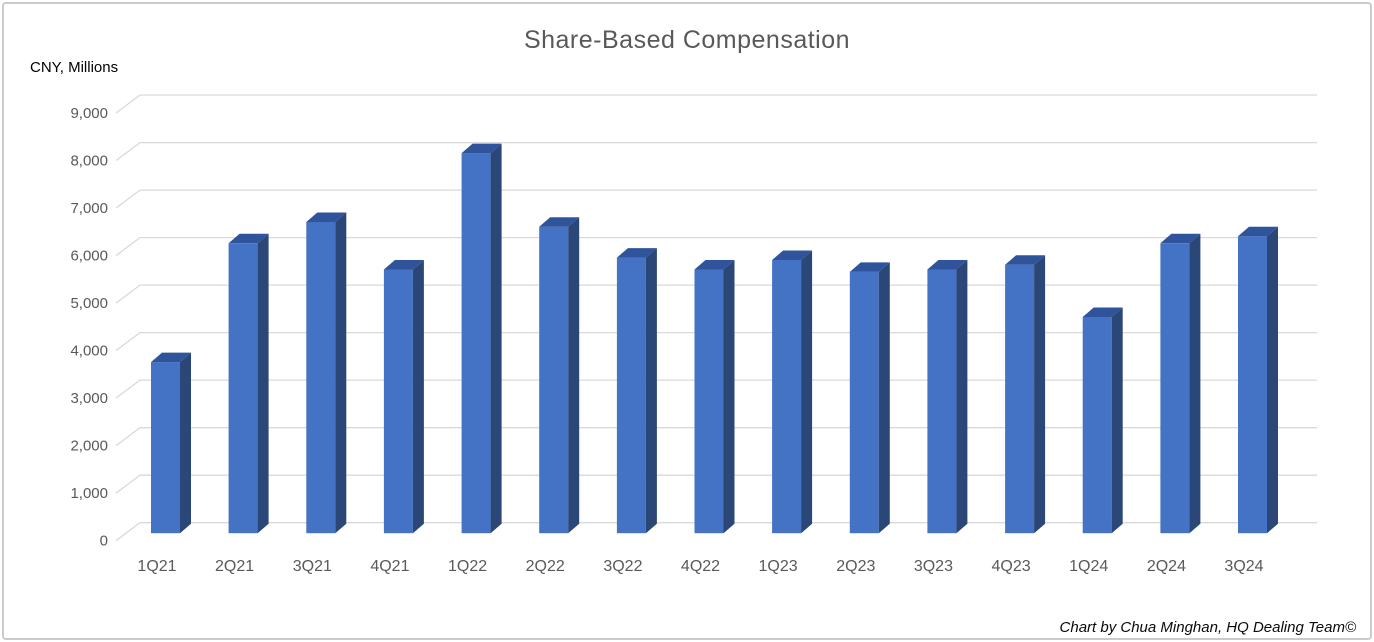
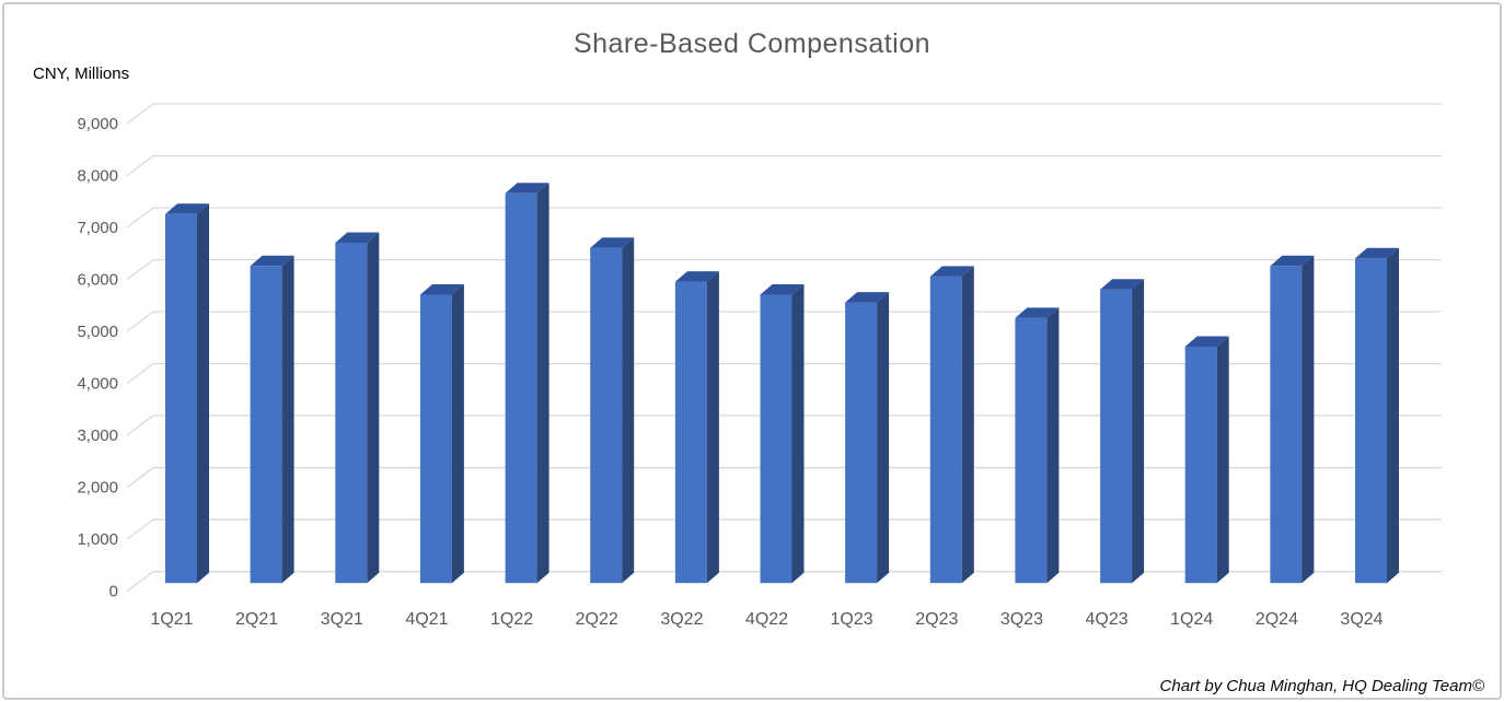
1Q21: 3600 -> 7100
1Q22: 8000 -> 7500
1Q23: 5800 -> 5400
2Q23: 5500 -> 5900
3Q23: 5600 -> 5100
